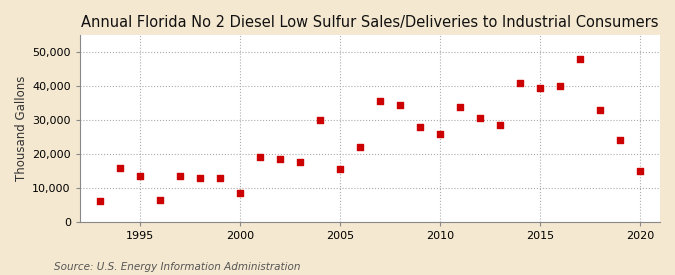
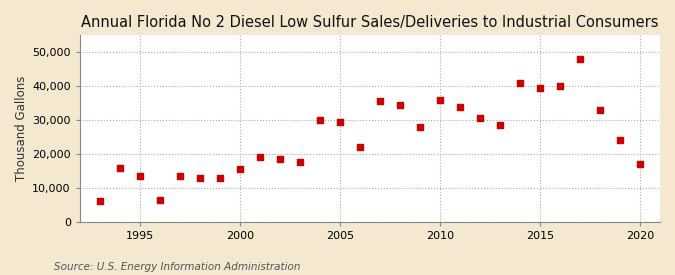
2000: 8,500 -> 15,500
2005: 15,500 -> 29,500
2010: 26,000 -> 36,000
2020: 15,000 -> 17,000
